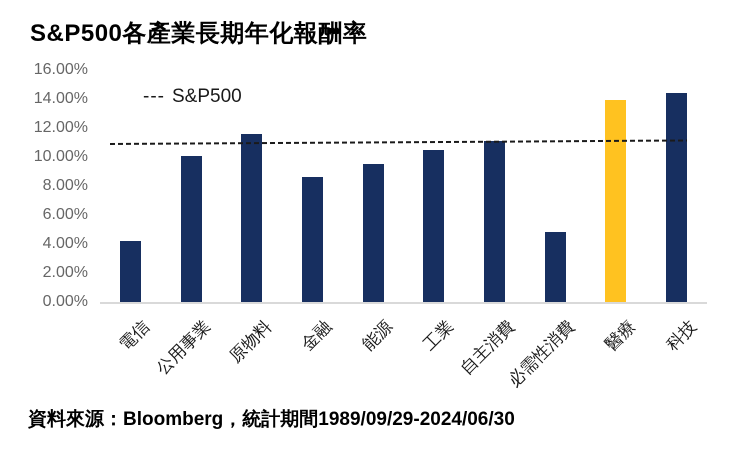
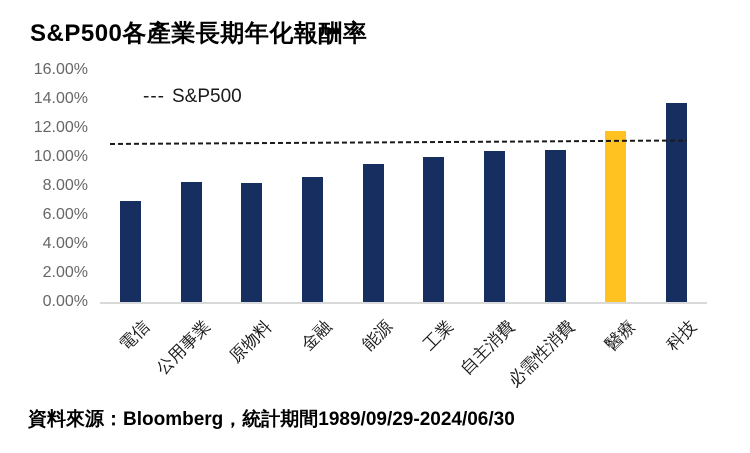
電信: 4.2% -> 7.0%
公用事業: 10.1% -> 8.3%
原物料: 11.6% -> 8.2%
工業: 10.5% -> 10.0%
自主消費: 11.1% -> 10.4%
必需性消費: 4.8% -> 10.5%
醫療: 13.9% -> 11.8%
科技: 14.4% -> 13.7%
